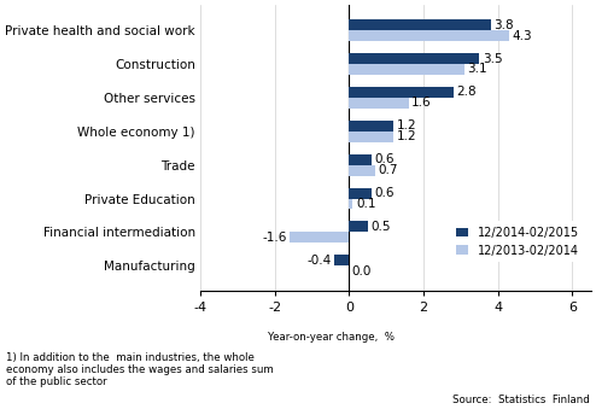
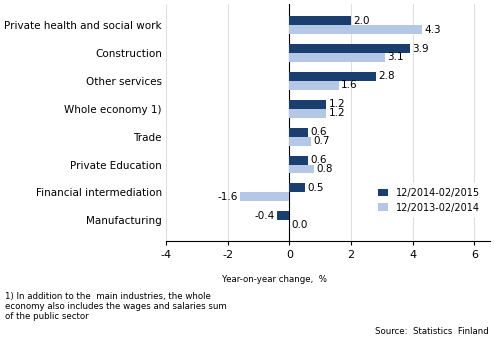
12/2014-02/2015/Private health and social work: 3.8 -> 2.0
12/2014-02/2015/Construction: 3.5 -> 3.9
12/2013-02/2014/Private Education: 0.1 -> 0.8
